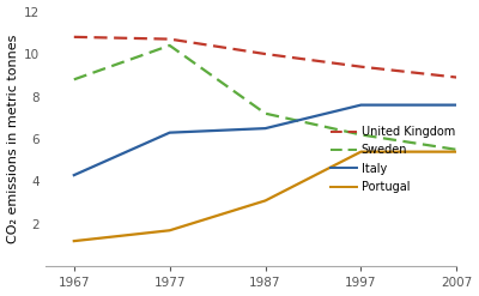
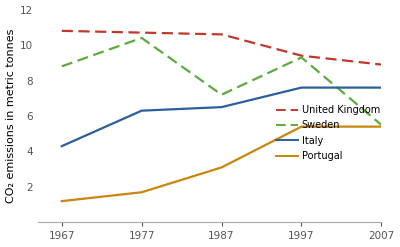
United Kingdom/1987: 10.0 -> 10.6
Sweden/1997: 6.2 -> 9.3
